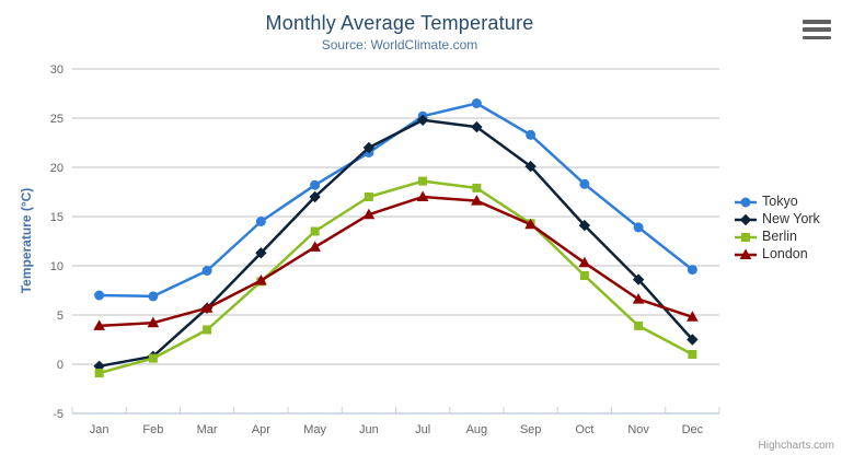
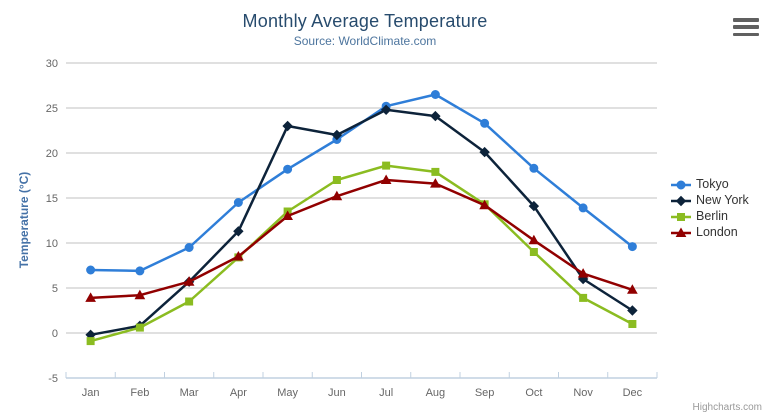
New York/May: 17 -> 23
London/May: 12 -> 13
New York/Nov: 9 -> 6
